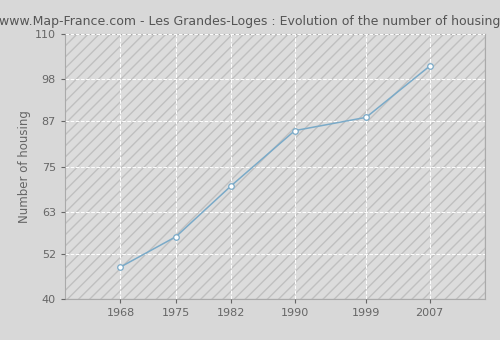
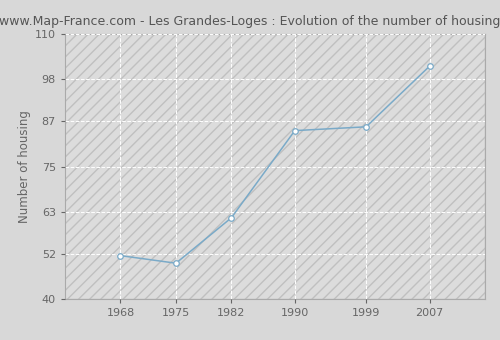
1968: 48.5 -> 51.5
1975: 56.5 -> 49.5
1982: 70.0 -> 61.5
1999: 88.0 -> 85.5
